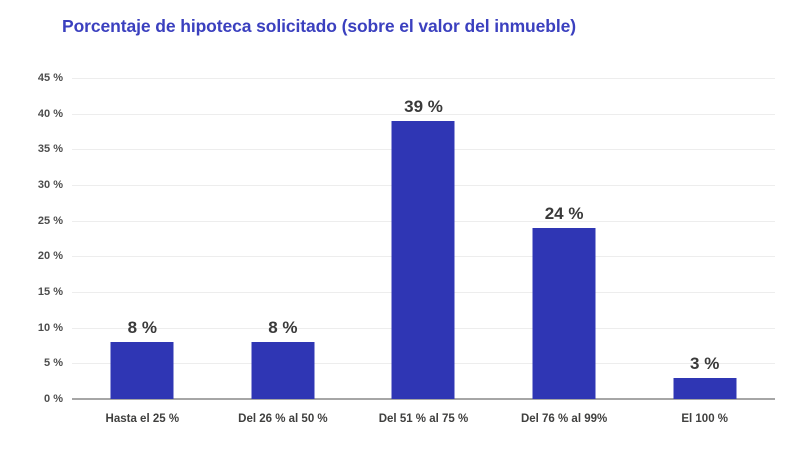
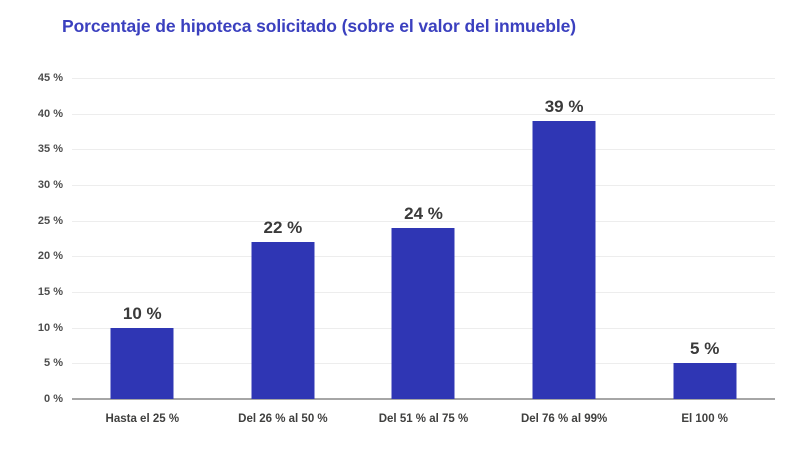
Hasta el 25 %: 8 -> 10
Del 26 % al 50 %: 8 -> 22
Del 51 % al 75 %: 39 -> 24
Del 76 % al 99%: 24 -> 39
El 100 %: 3 -> 5
